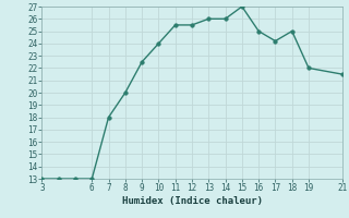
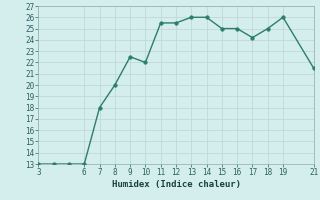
10: 24.0 -> 22.0
15: 27.0 -> 25.0
19: 22.0 -> 26.0
